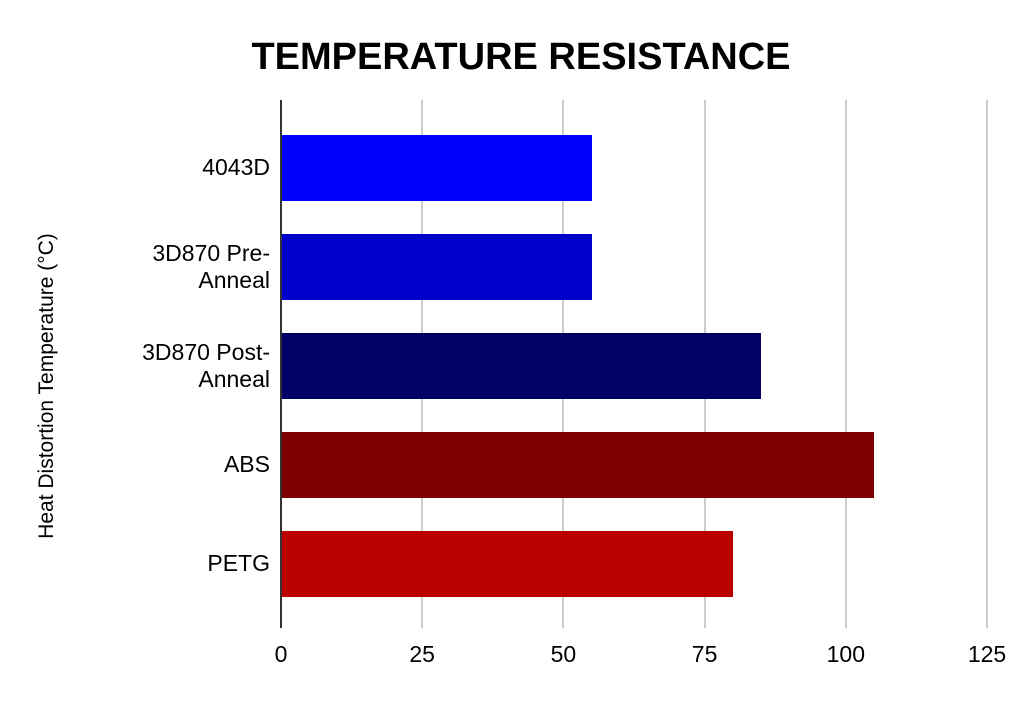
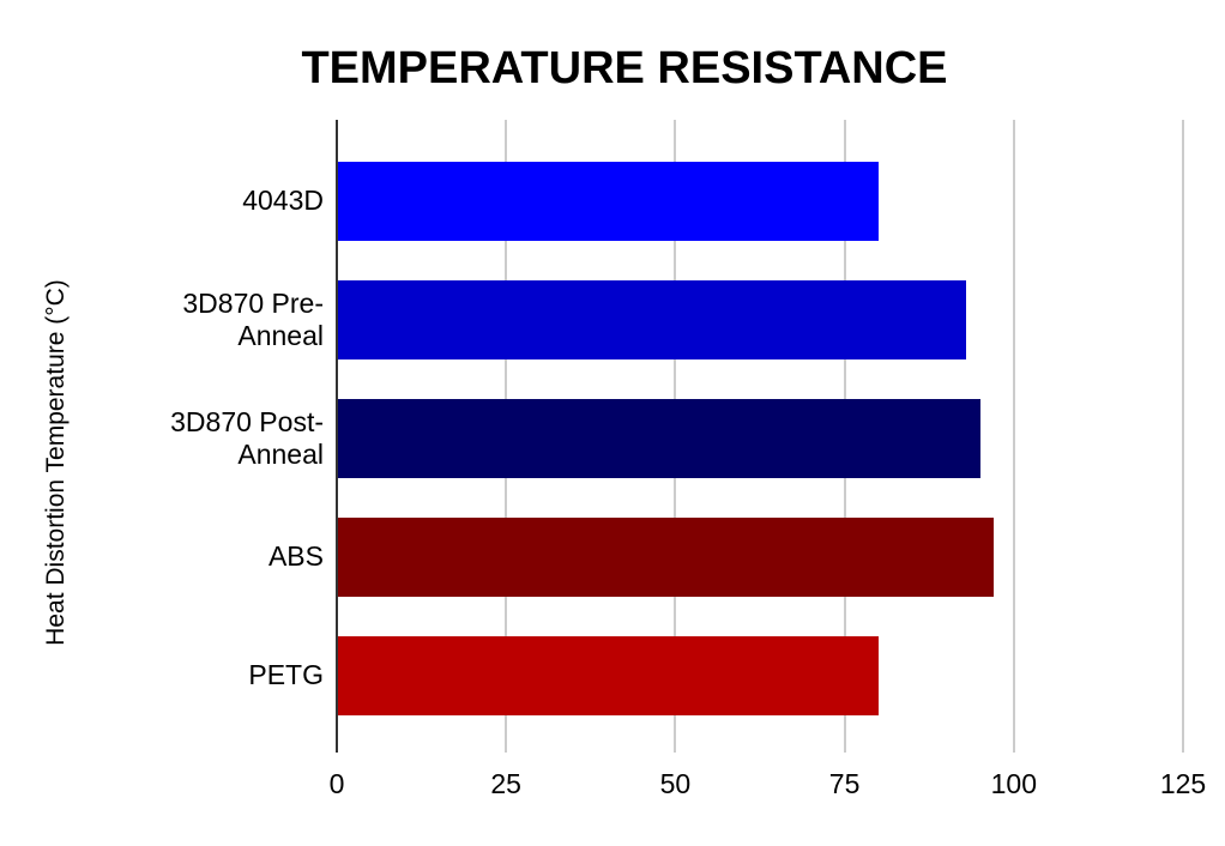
4043D: 55 -> 80
3D870 Pre-Anneal: 55 -> 93
3D870 Post-Anneal: 85 -> 95
ABS: 105 -> 97
